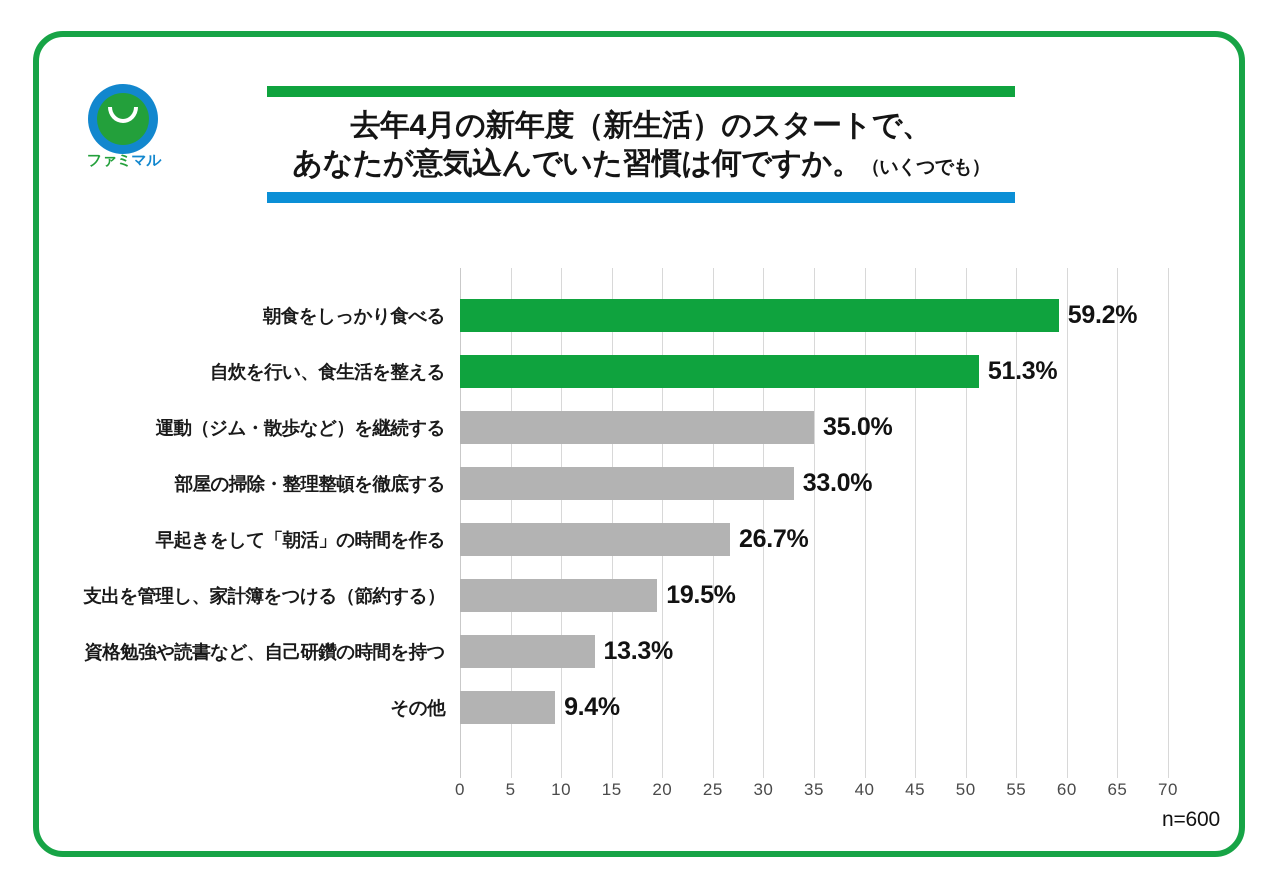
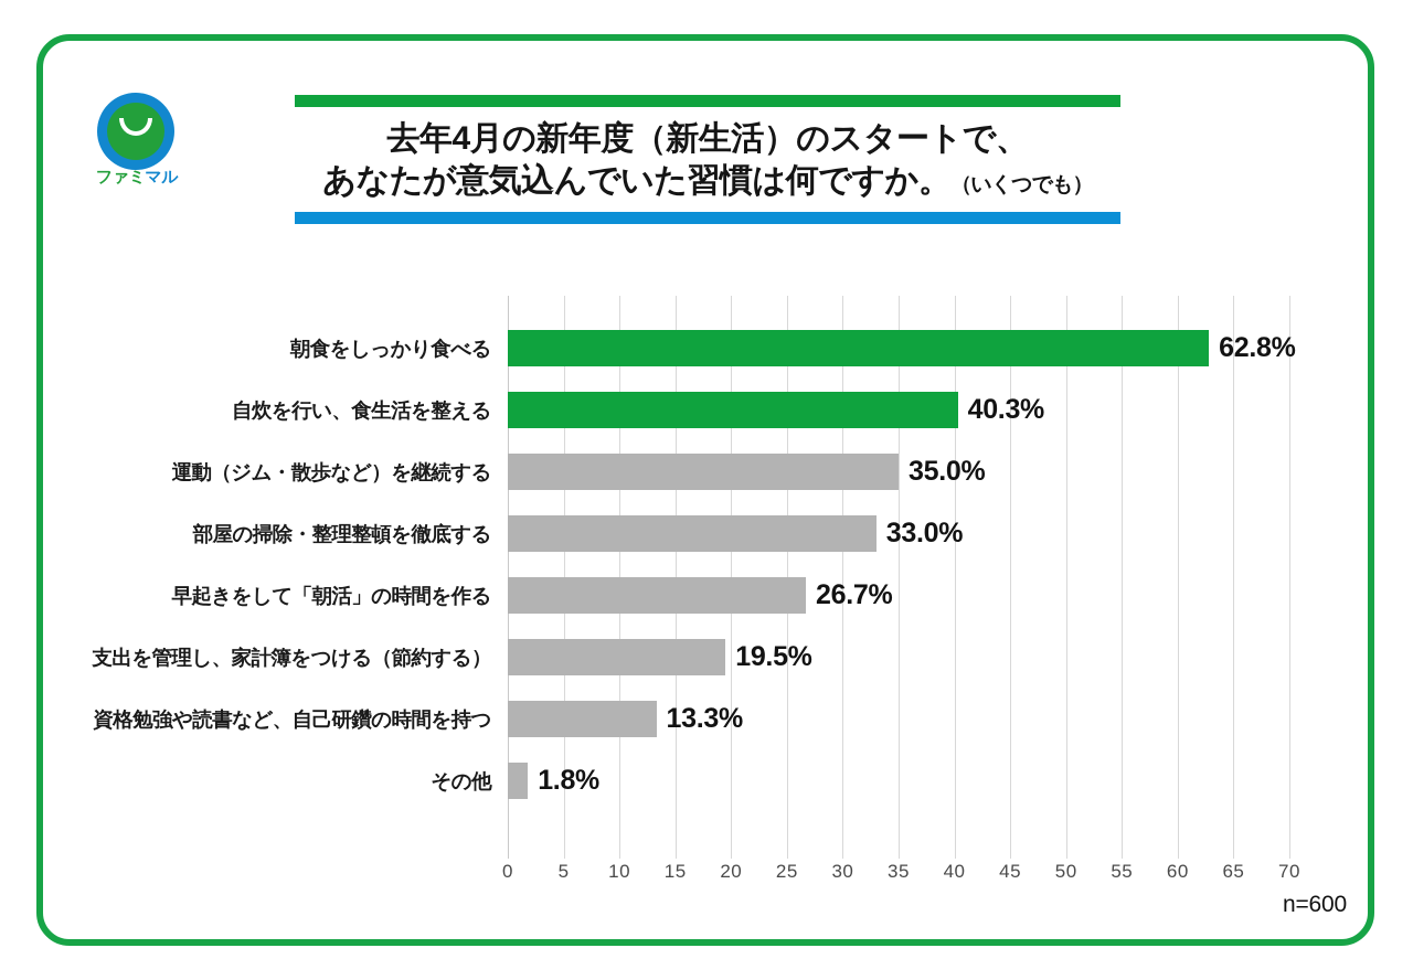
朝食をしっかり食べる: 59.2% -> 62.8%
自炊を行い、食生活を整える: 51.3% -> 40.3%
その他: 9.4% -> 1.8%
